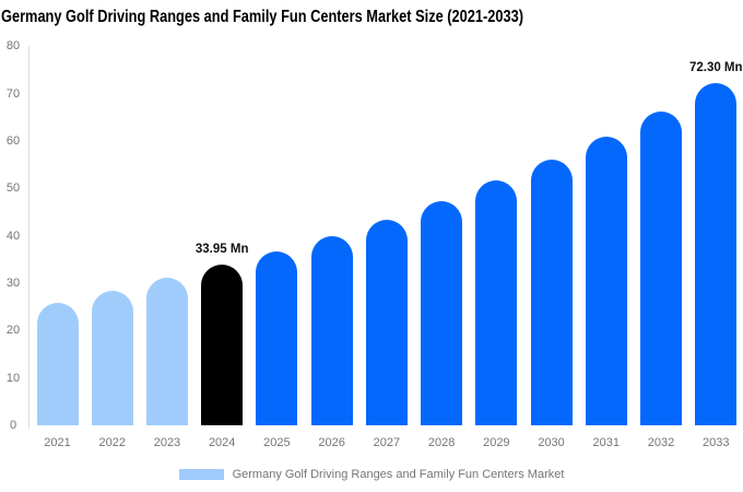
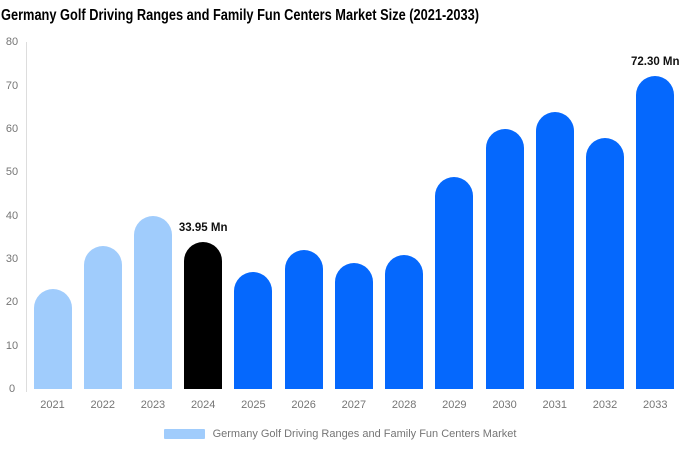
2021: 26 -> 23
2022: 28 -> 33
2023: 31 -> 40
2025: 37 -> 27
2026: 40 -> 32
2027: 43 -> 29
2028: 47 -> 31
2029: 52 -> 49
2030: 56 -> 60
2031: 61 -> 64
2032: 66 -> 58
